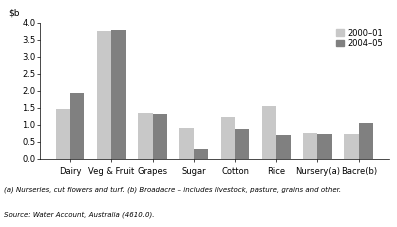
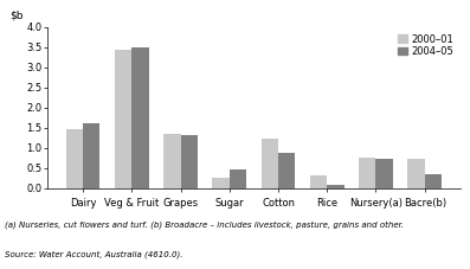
2004–05/Dairy: 1.95 -> 1.60
2000–01/Veg & Fruit: 3.75 -> 3.42
2004–05/Veg & Fruit: 3.80 -> 3.50
2000–01/Sugar: 0.90 -> 0.27
2004–05/Sugar: 0.30 -> 0.47
2000–01/Rice: 1.55 -> 0.33
2004–05/Rice: 0.70 -> 0.09
2004–05/Bacre(b): 1.05 -> 0.35
